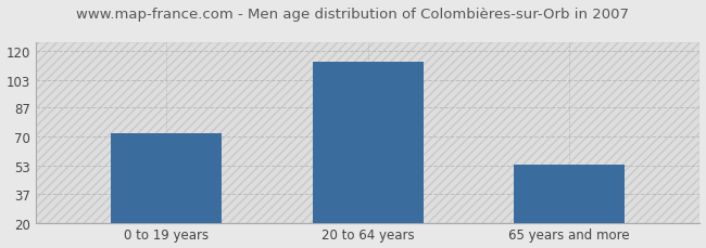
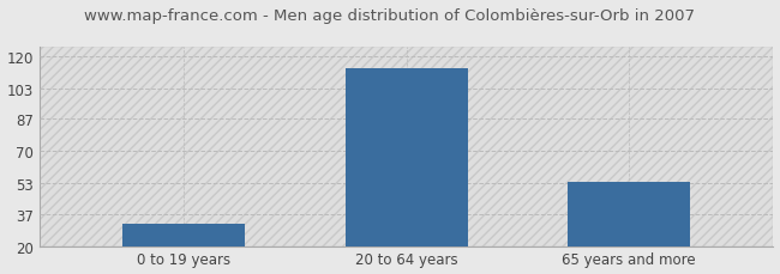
0 to 19 years: 72 -> 32
